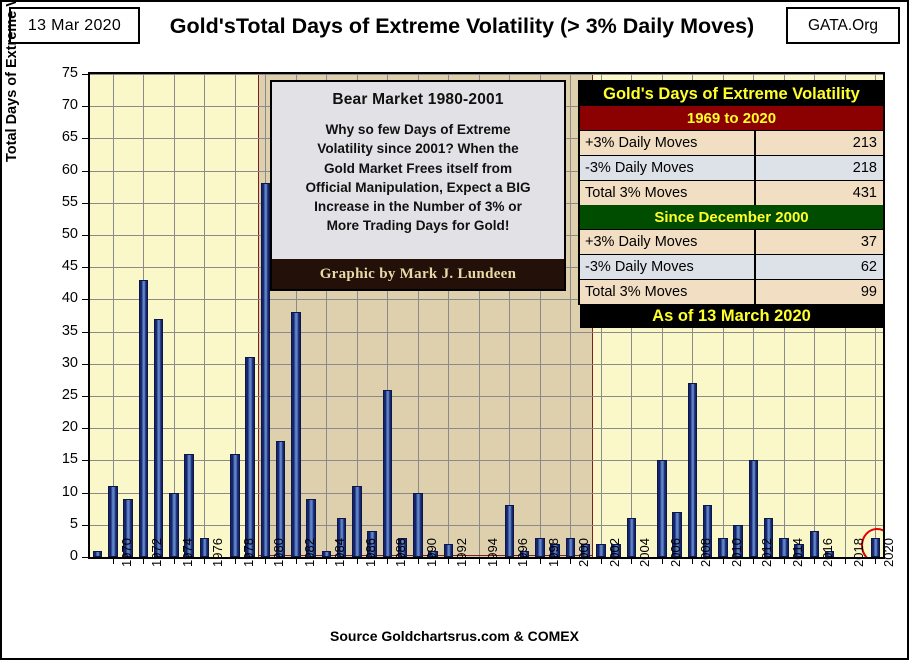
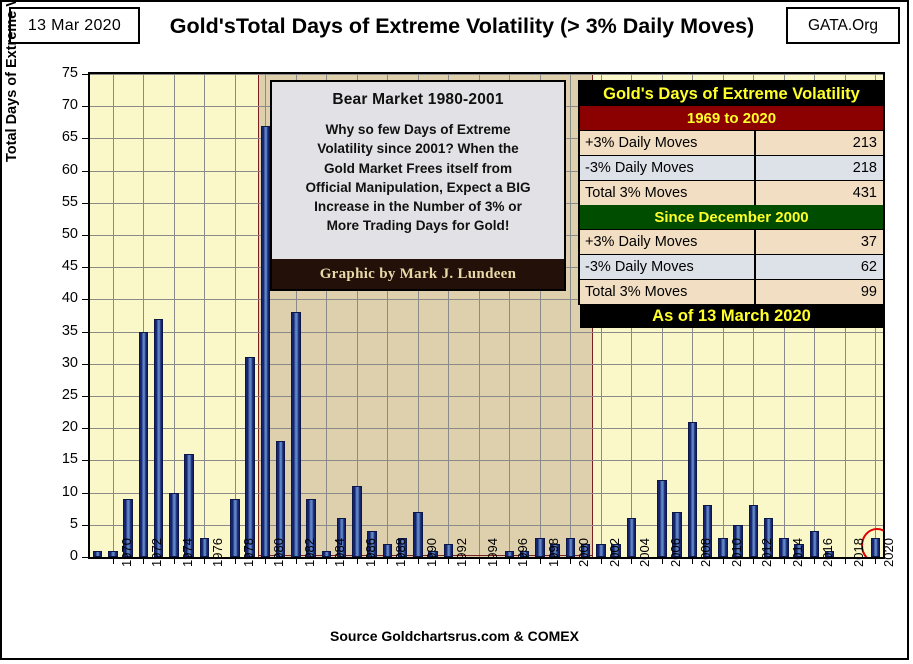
1970: 11 -> 1
1972: 43 -> 35
1978: 16 -> 9
1980: 58 -> 67
1988: 26 -> 2
1990: 10 -> 7
1996: 8 -> 1
2006: 15 -> 12
2008: 27 -> 21
2012: 15 -> 8
